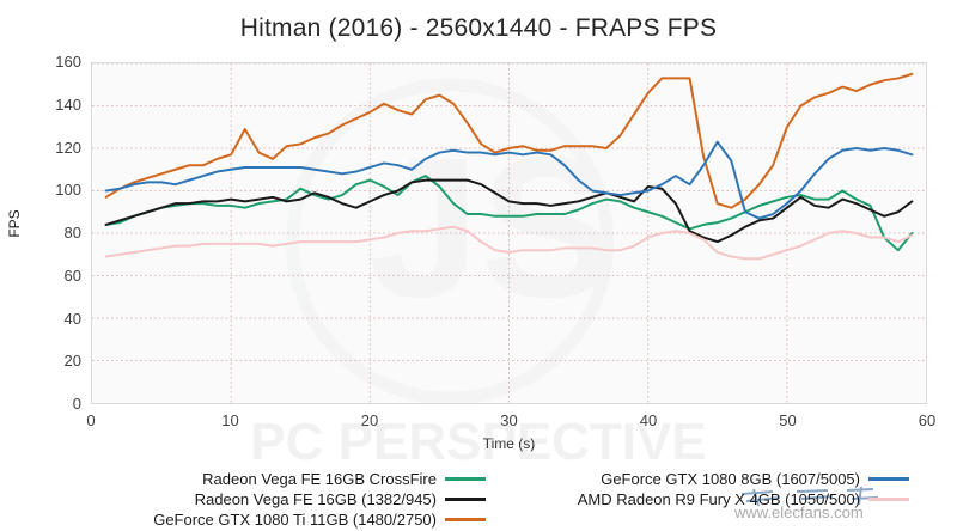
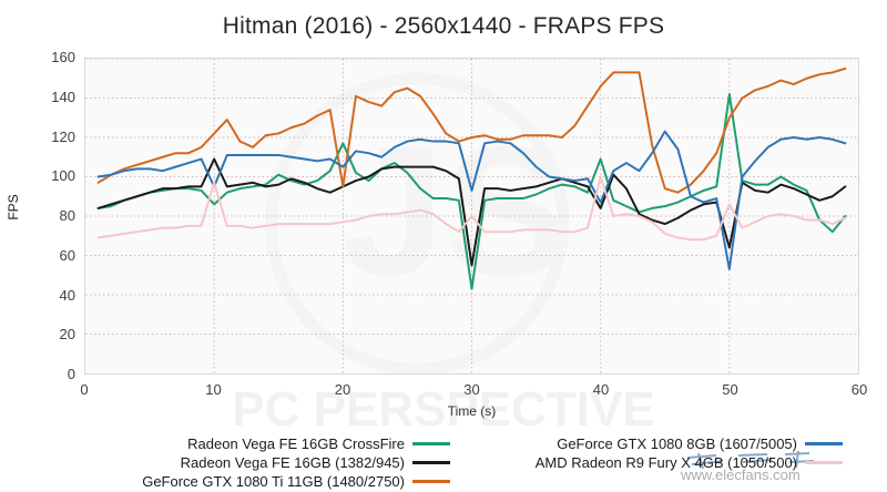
Radeon Vega FE 16GB CrossFire/10: 93 -> 86
Radeon Vega FE 16GB (1382/945)/10: 96 -> 109
GeForce GTX 1080 Ti 11GB (1480/2750)/10: 117 -> 122
GeForce GTX 1080 8GB (1607/5005)/10: 110 -> 95
AMD Radeon R9 Fury X 4GB (1050/500)/10: 75 -> 97
Radeon Vega FE 16GB CrossFire/20: 105 -> 117
GeForce GTX 1080 Ti 11GB (1480/2750)/20: 137 -> 95
GeForce GTX 1080 8GB (1607/5005)/20: 111 -> 105
Radeon Vega FE 16GB CrossFire/30: 88 -> 43
Radeon Vega FE 16GB (1382/945)/30: 95 -> 55
GeForce GTX 1080 8GB (1607/5005)/30: 118 -> 93
AMD Radeon R9 Fury X 4GB (1050/500)/30: 71 -> 80
Radeon Vega FE 16GB CrossFire/40: 90 -> 109
Radeon Vega FE 16GB (1382/945)/40: 102 -> 84
GeForce GTX 1080 8GB (1607/5005)/40: 100 -> 87
AMD Radeon R9 Fury X 4GB (1050/500)/40: 78 -> 100
Radeon Vega FE 16GB CrossFire/50: 97 -> 142
Radeon Vega FE 16GB (1382/945)/50: 92 -> 64
GeForce GTX 1080 8GB (1607/5005)/50: 94 -> 53
AMD Radeon R9 Fury X 4GB (1050/500)/50: 72 -> 86
